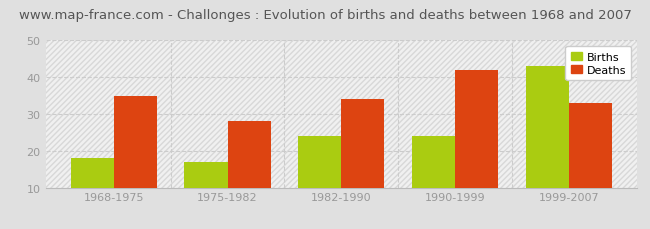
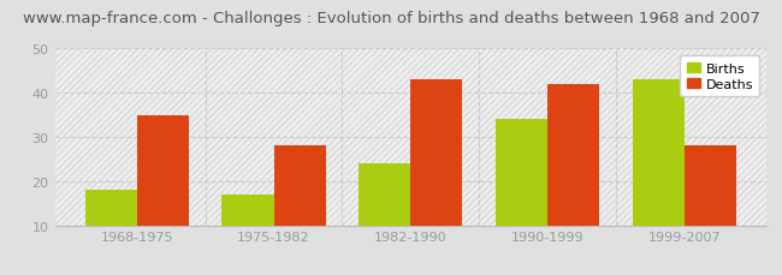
Deaths/1982-1990: 34 -> 43
Births/1990-1999: 24 -> 34
Deaths/1999-2007: 33 -> 28
